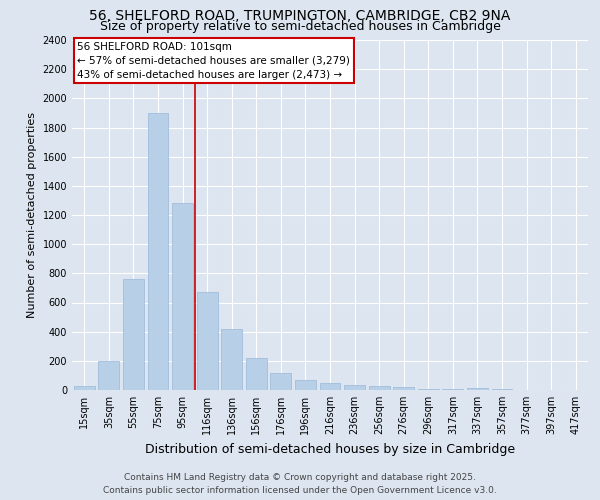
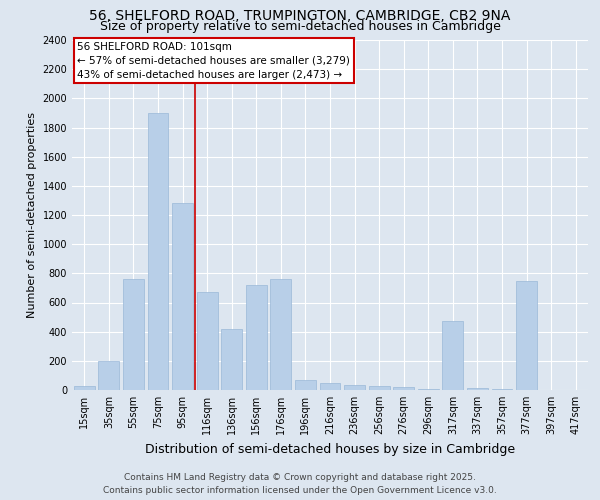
156sqm: 220 -> 720
176sqm: 120 -> 760
317sqm: 10 -> 470
377sqm: 0 -> 750
